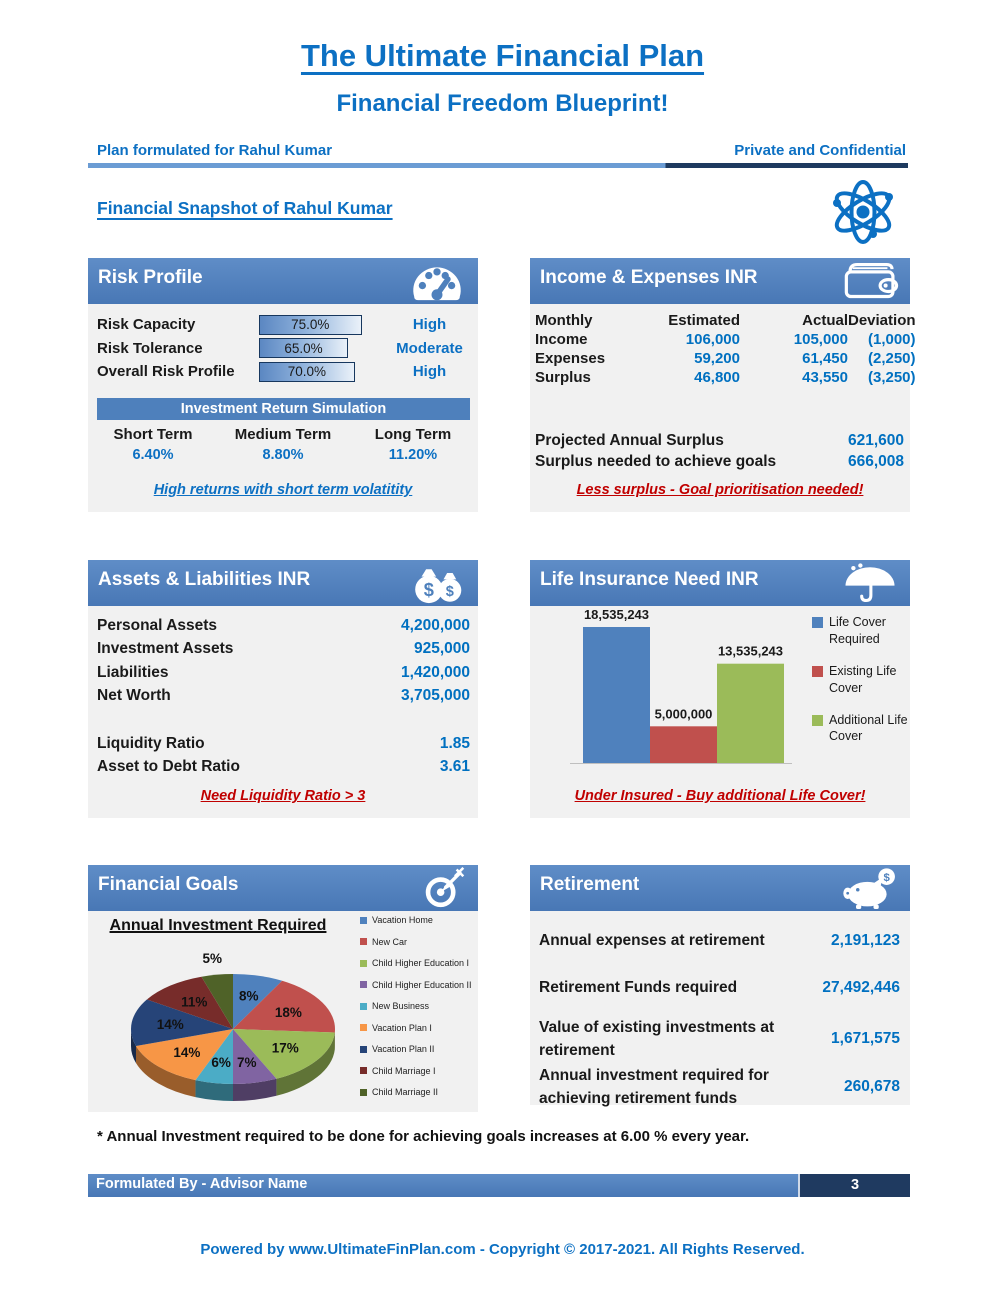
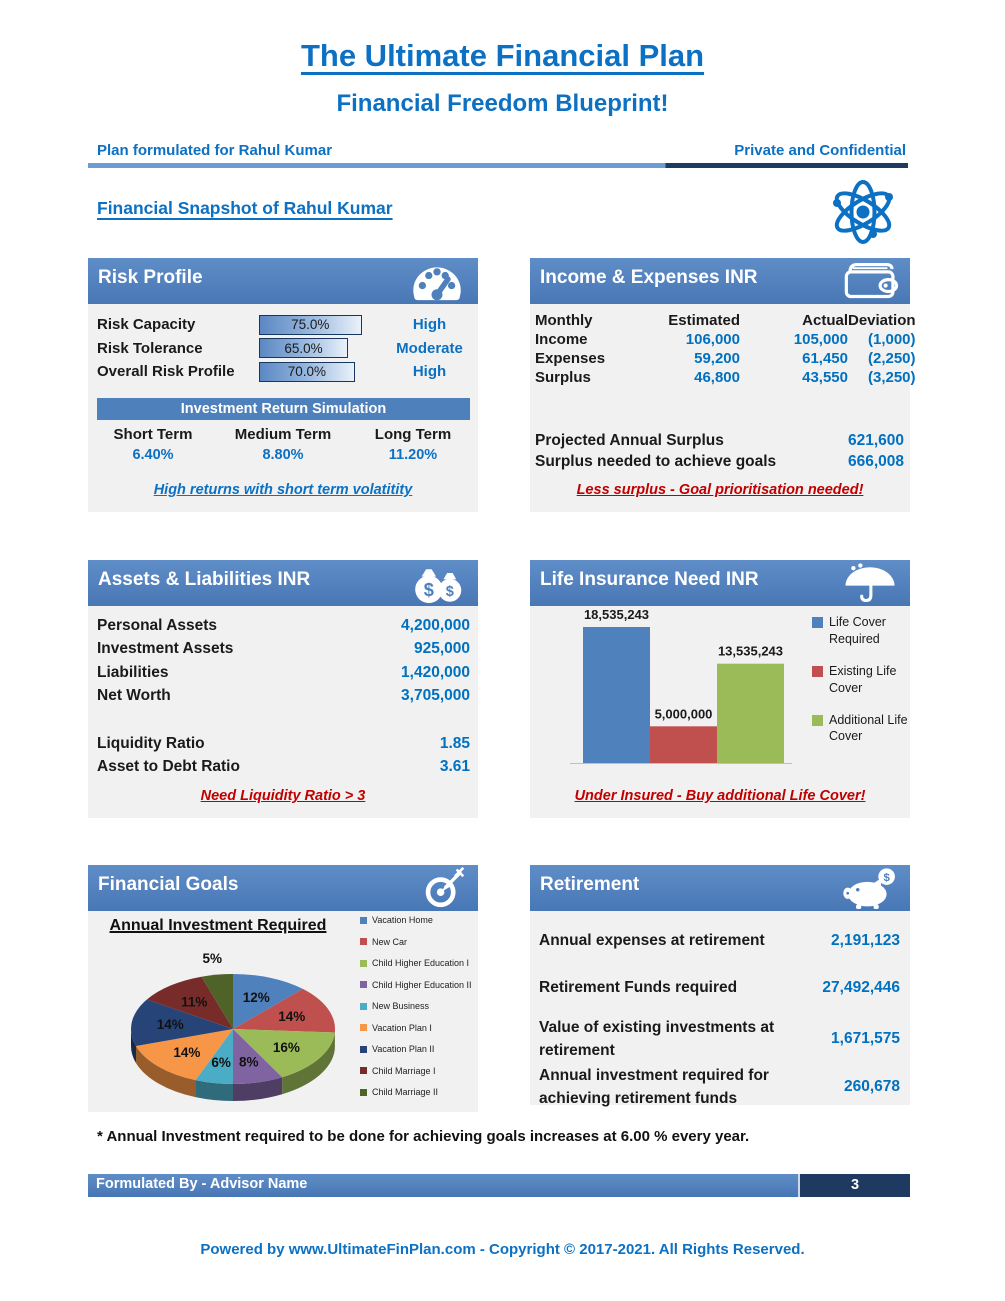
Annual Investment Required/Vacation Home: 8% -> 12%
Annual Investment Required/New Car: 18% -> 14%
Annual Investment Required/Child Higher Education I: 17% -> 16%
Annual Investment Required/Child Higher Education II: 7% -> 8%
